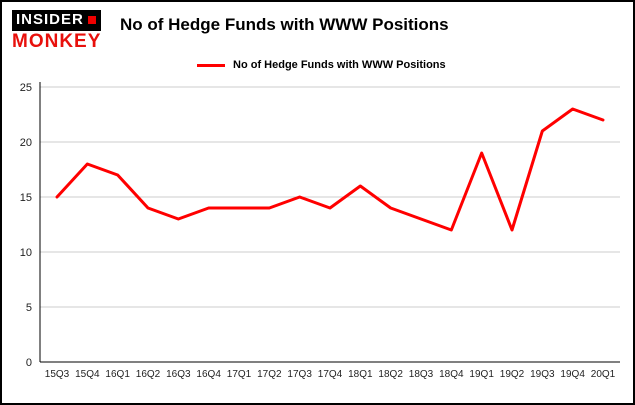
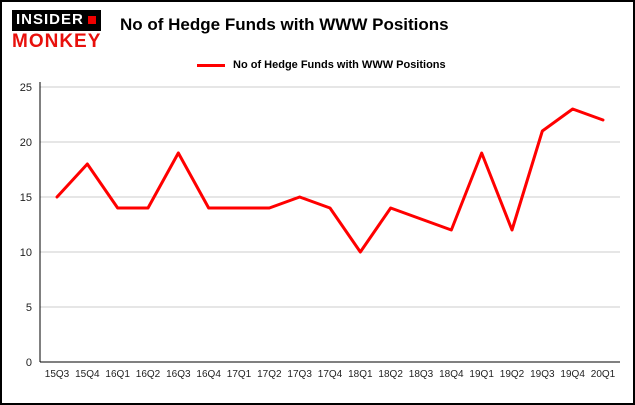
16Q1: 17 -> 14
16Q3: 13 -> 19
18Q1: 16 -> 10
